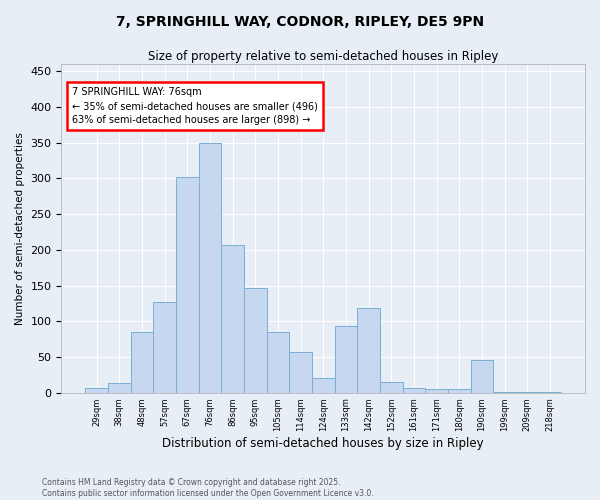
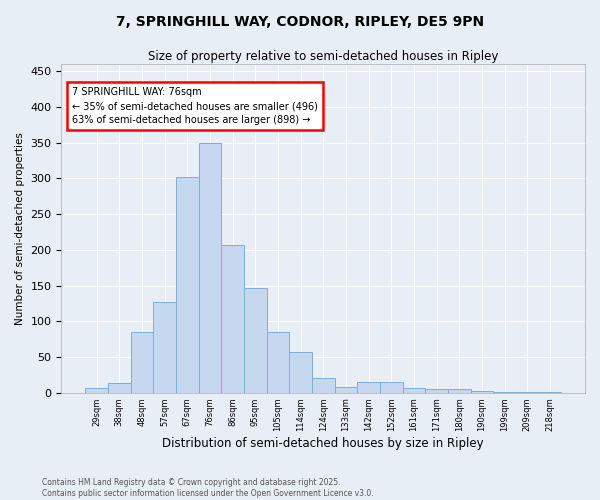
133sqm: 94 -> 8
142sqm: 118 -> 15
190sqm: 46 -> 3
